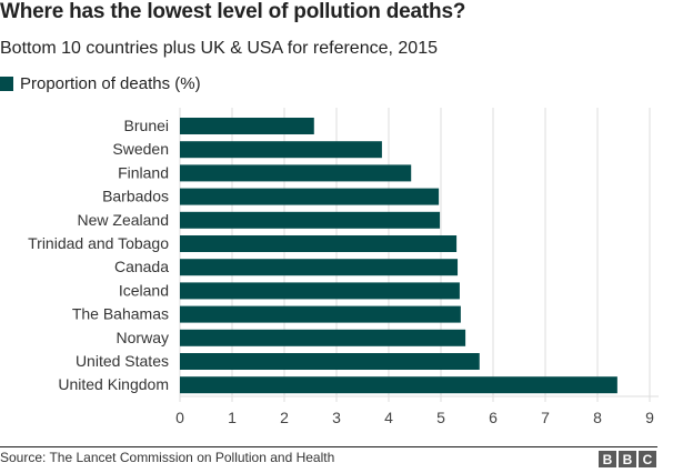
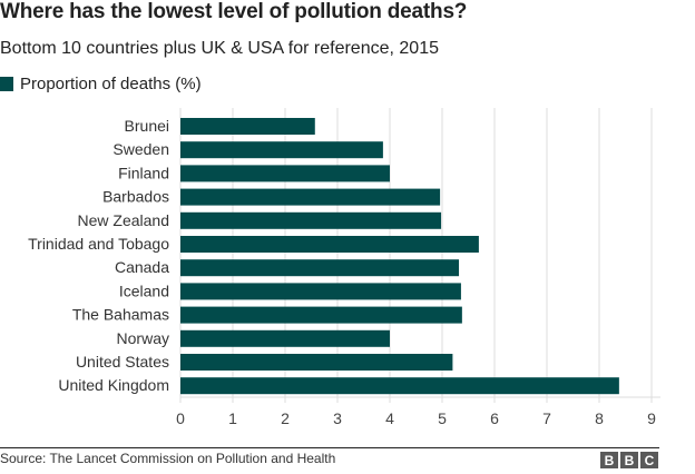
Finland: 4.4 -> 4.0
Trinidad and Tobago: 5.3 -> 5.7
Norway: 5.5 -> 4.0
United States: 5.7 -> 5.2
